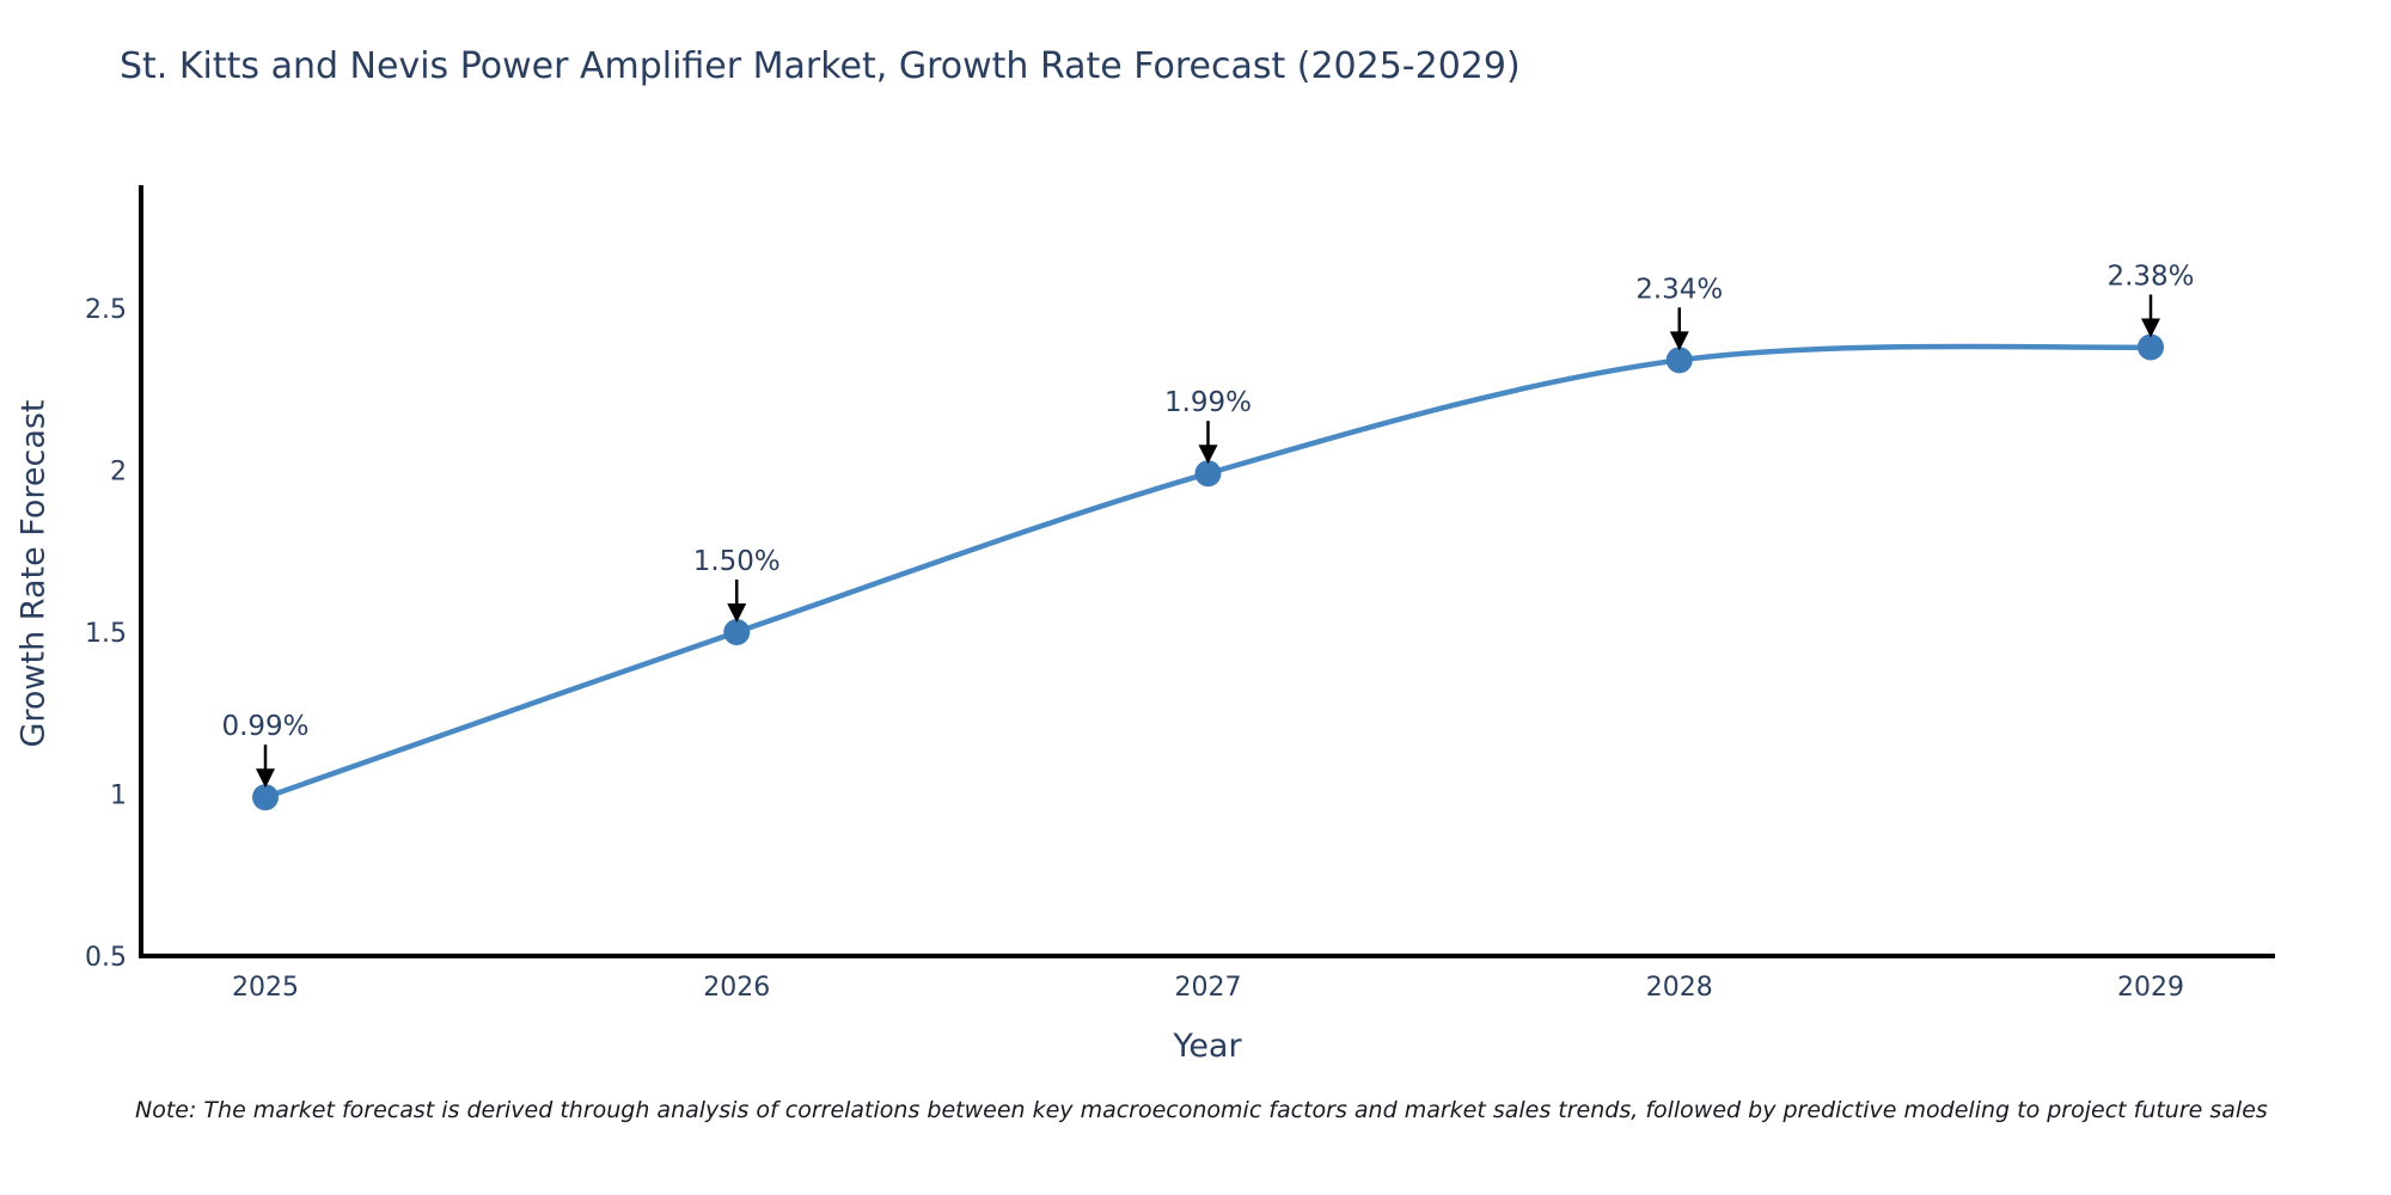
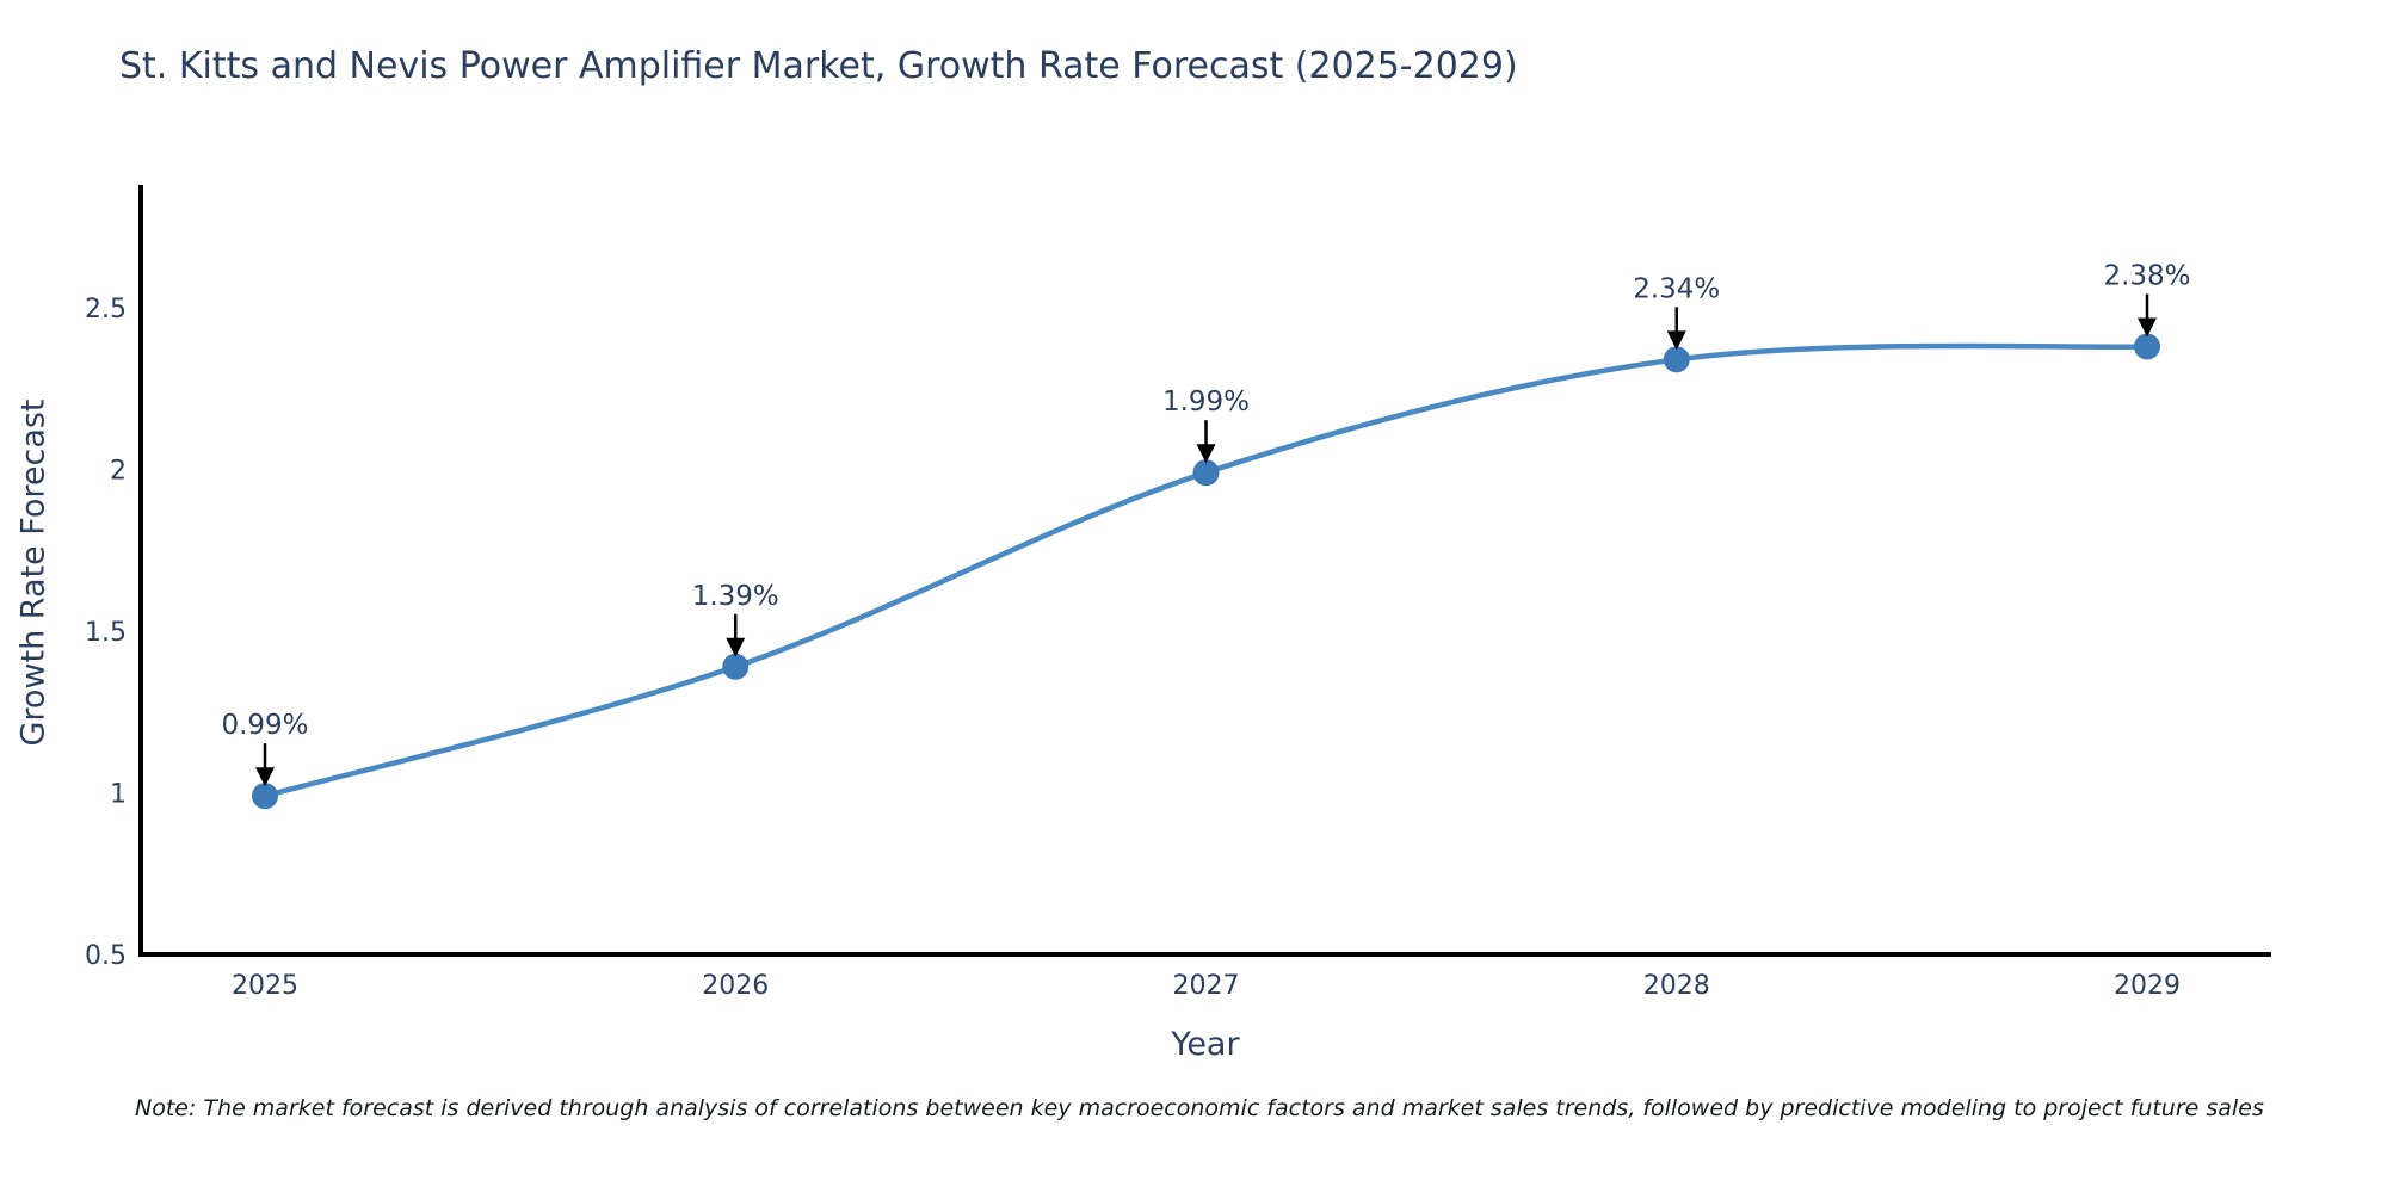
2026: 1.50% -> 1.39%
